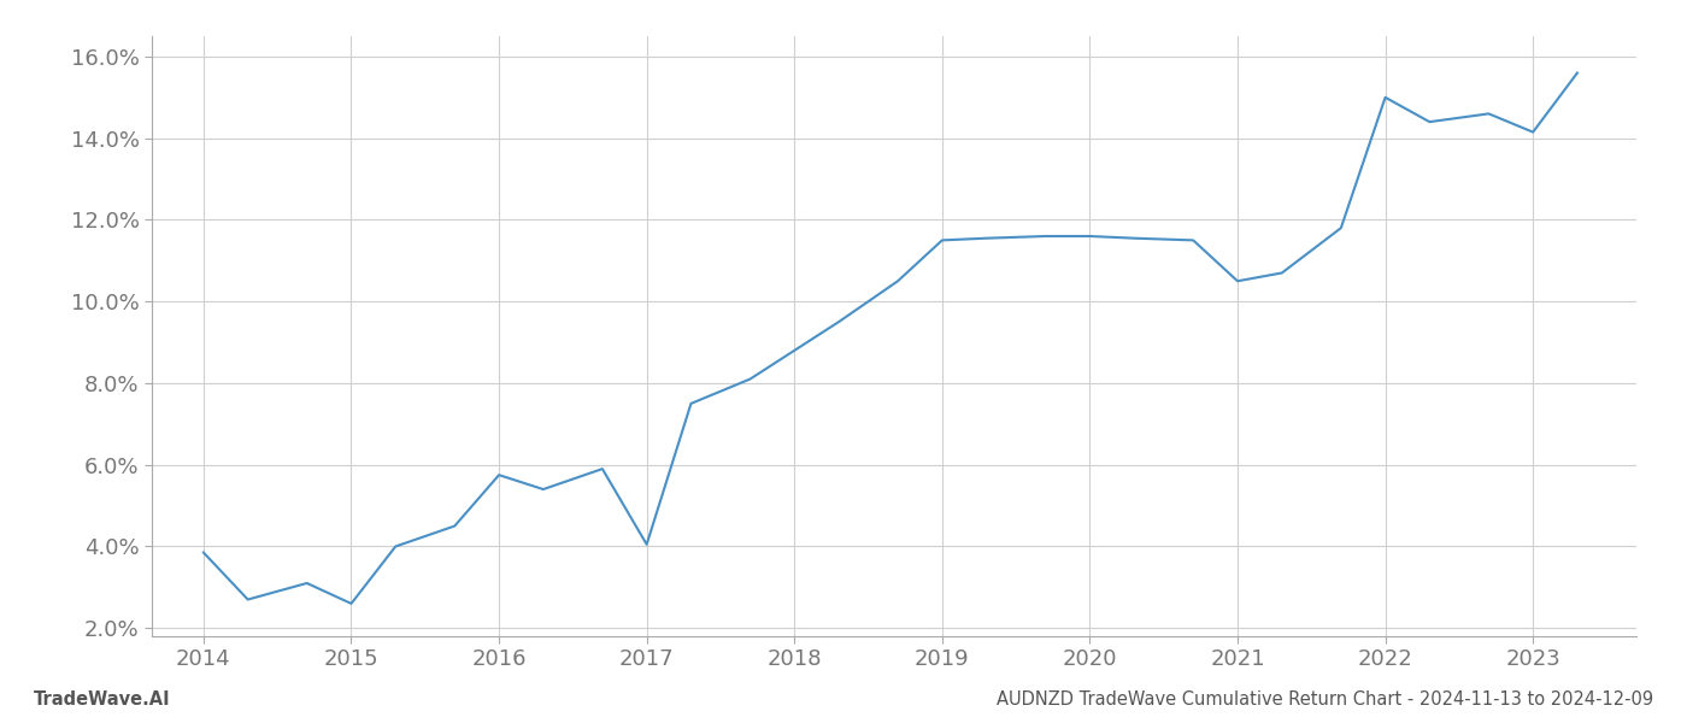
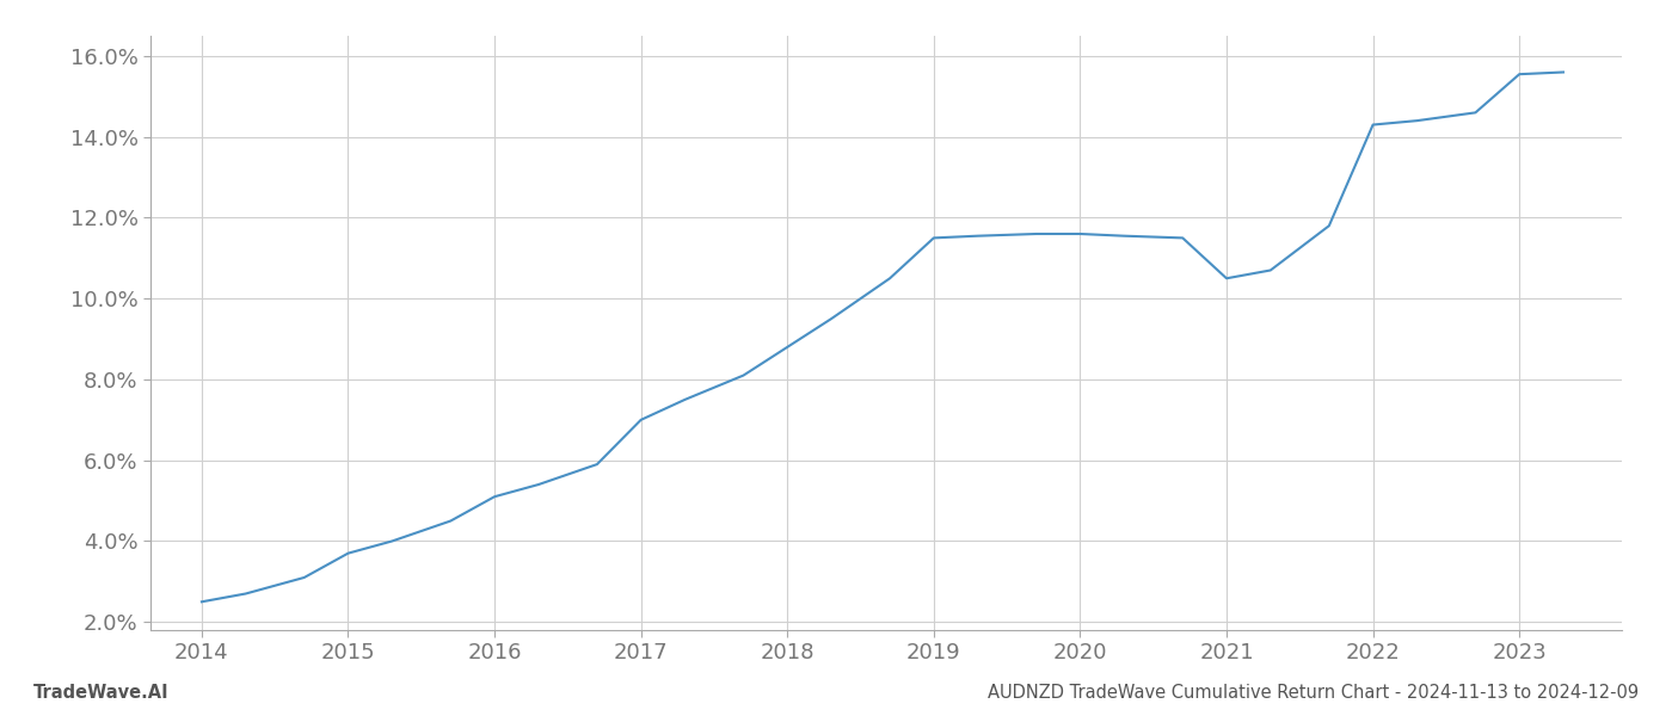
2014: 3.85% -> 2.50%
2015: 2.60% -> 3.70%
2016: 5.75% -> 5.10%
2017: 4.05% -> 7.00%
2022: 15.00% -> 14.30%
2023: 14.15% -> 15.55%
